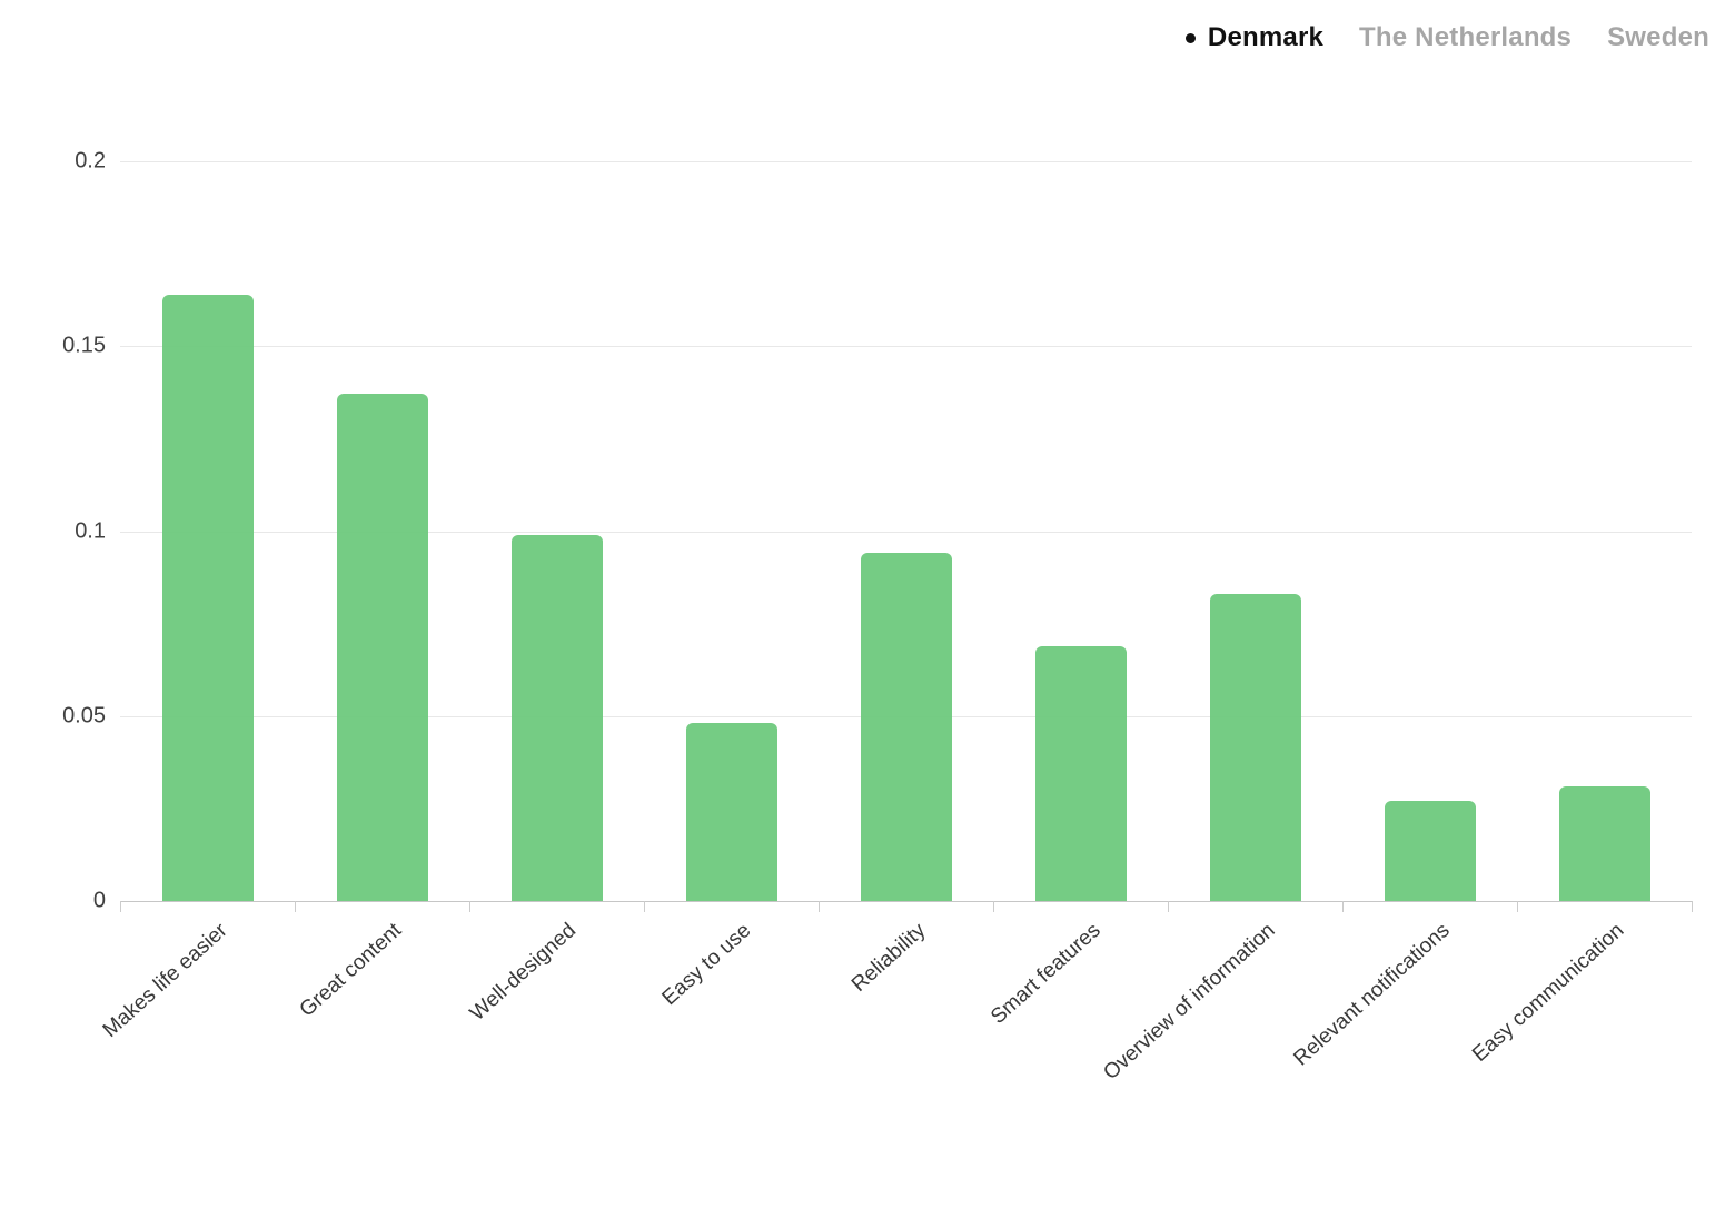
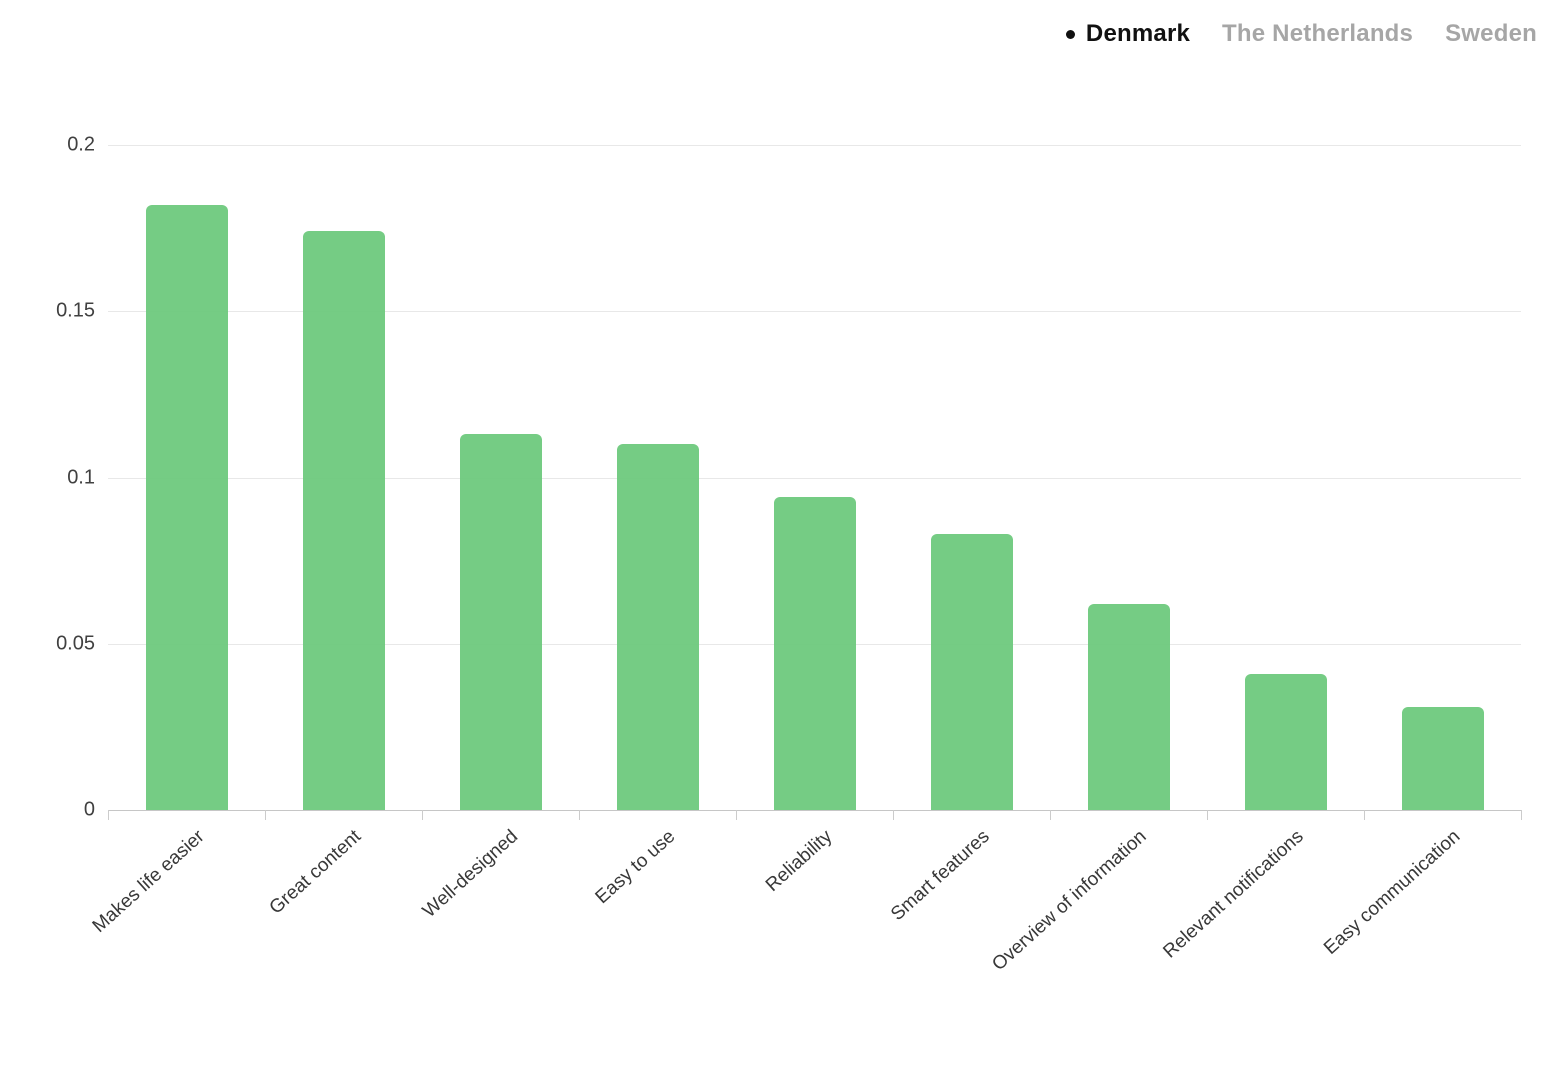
Makes life easier: 0.164 -> 0.182
Great content: 0.137 -> 0.174
Well-designed: 0.099 -> 0.113
Easy to use: 0.048 -> 0.110
Smart features: 0.069 -> 0.083
Overview of information: 0.083 -> 0.062
Relevant notifications: 0.027 -> 0.041
